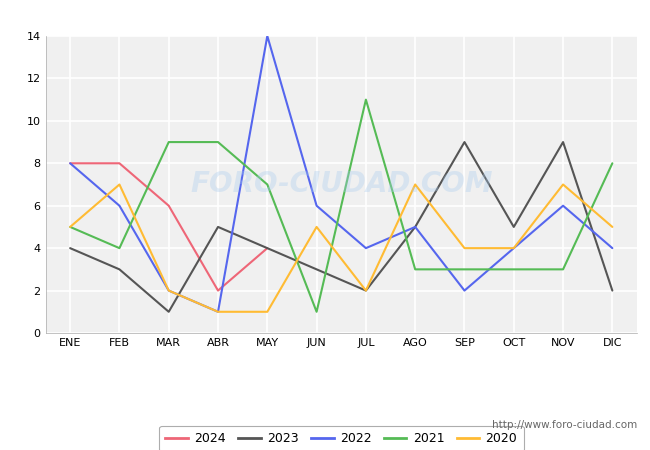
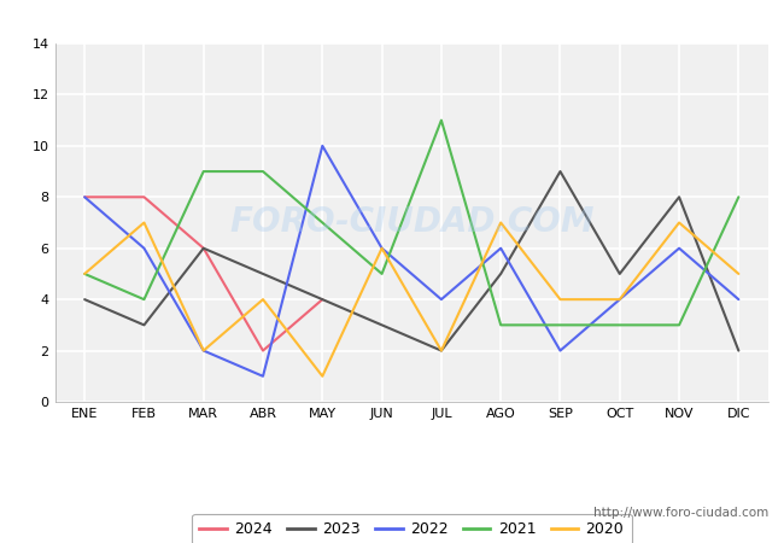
2023/MAR: 1 -> 6
2020/ABR: 1 -> 4
2022/MAY: 14 -> 10
2021/JUN: 1 -> 5
2020/JUN: 5 -> 6
2022/AGO: 5 -> 6
2023/NOV: 9 -> 8
